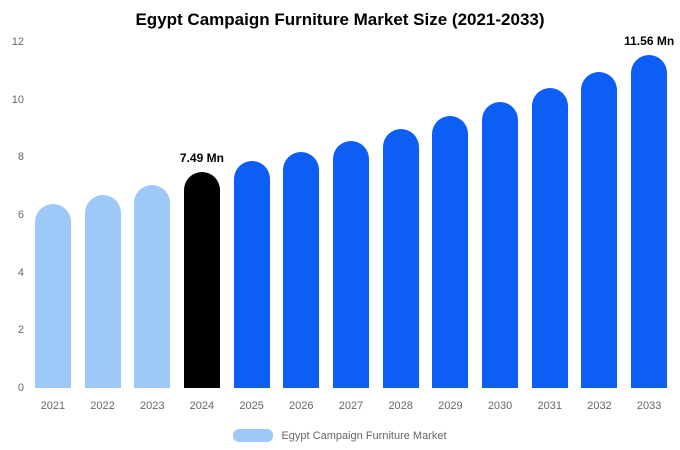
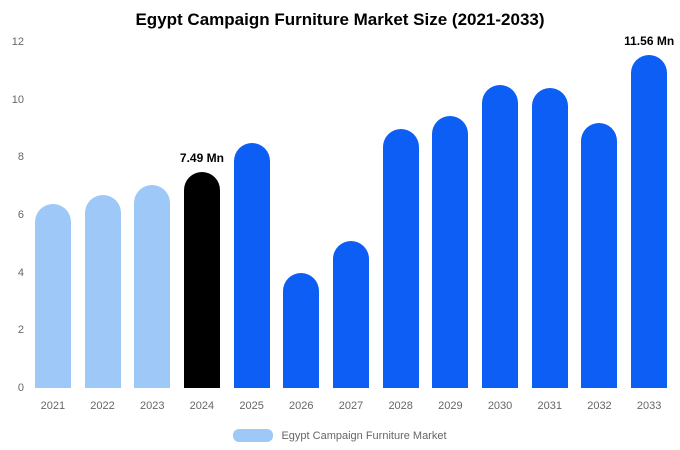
2025: 7.9 -> 8.5
2026: 8.2 -> 4.0
2027: 8.6 -> 5.1
2030: 9.9 -> 10.5
2032: 11.0 -> 9.2
